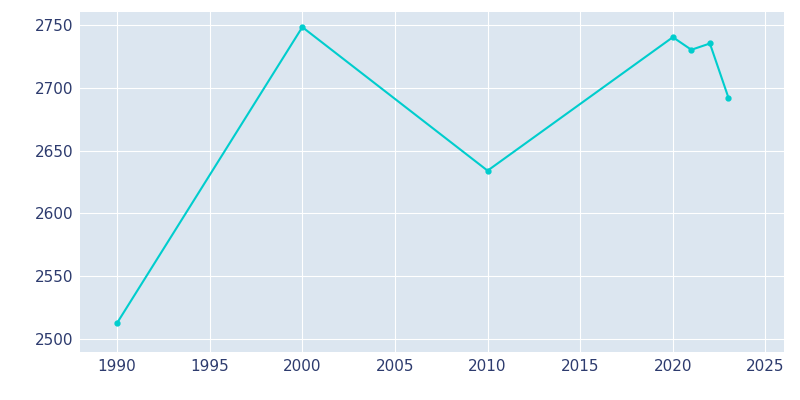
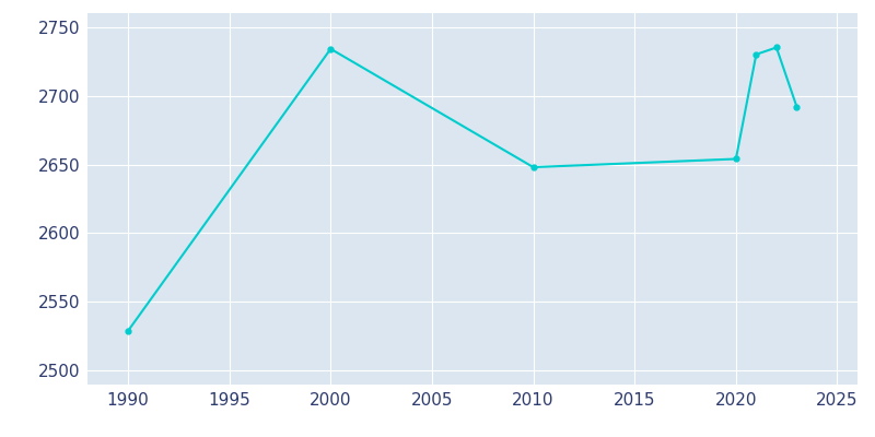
1990: 2513 -> 2529
2000: 2748 -> 2734
2010: 2634 -> 2648
2020: 2740 -> 2654
